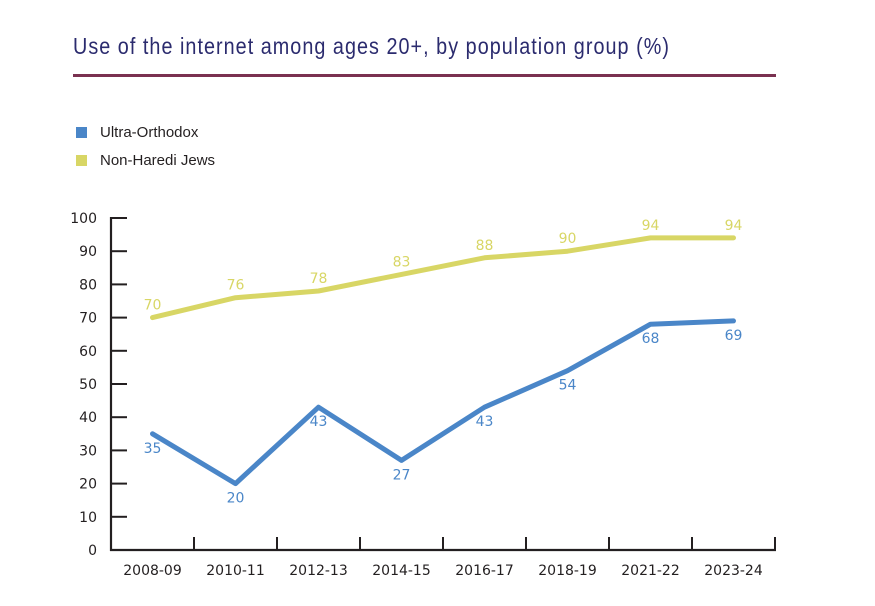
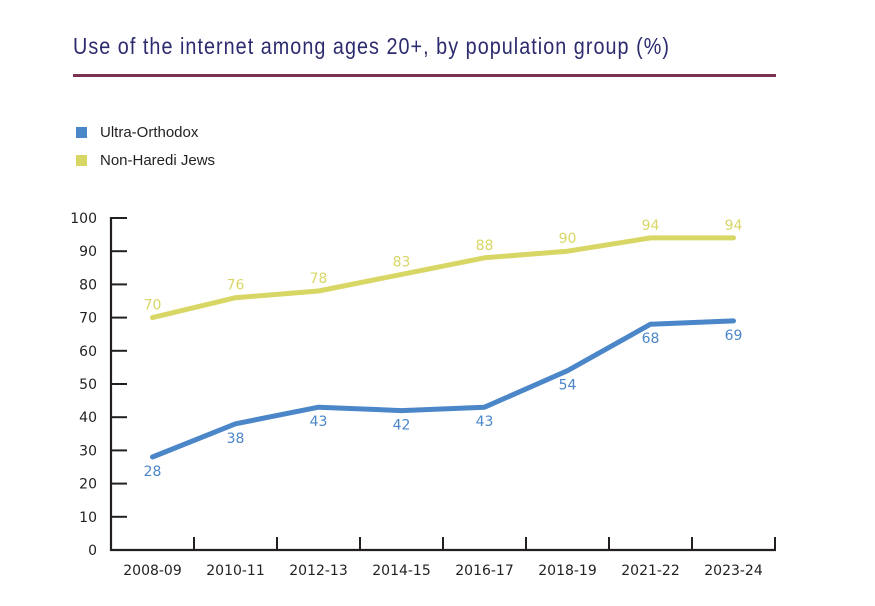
Ultra-Orthodox/2008-09: 35 -> 28
Ultra-Orthodox/2010-11: 20 -> 38
Ultra-Orthodox/2014-15: 27 -> 42
